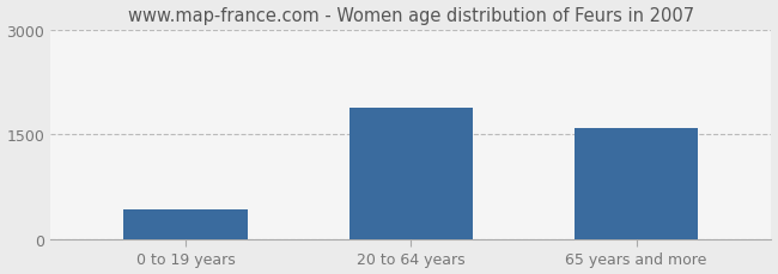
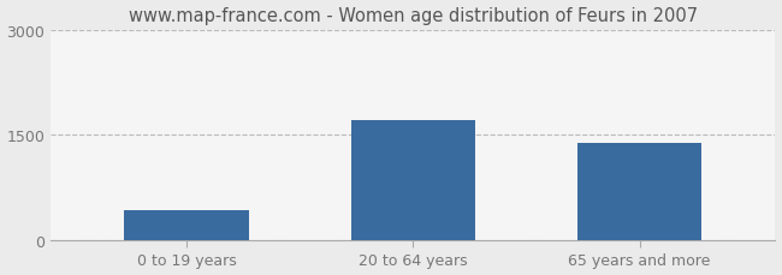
20 to 64 years: 1880 -> 1720
65 years and more: 1600 -> 1390
